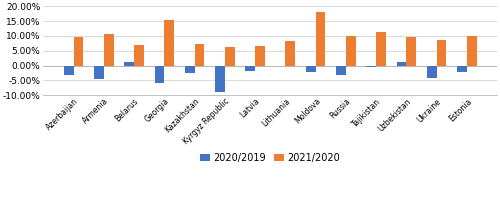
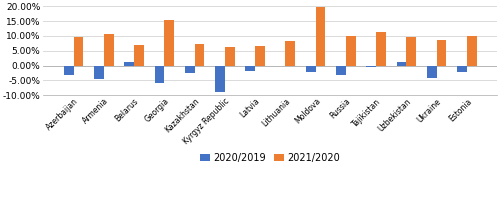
2021/2020/Moldova: 18.0% -> 19.8%
